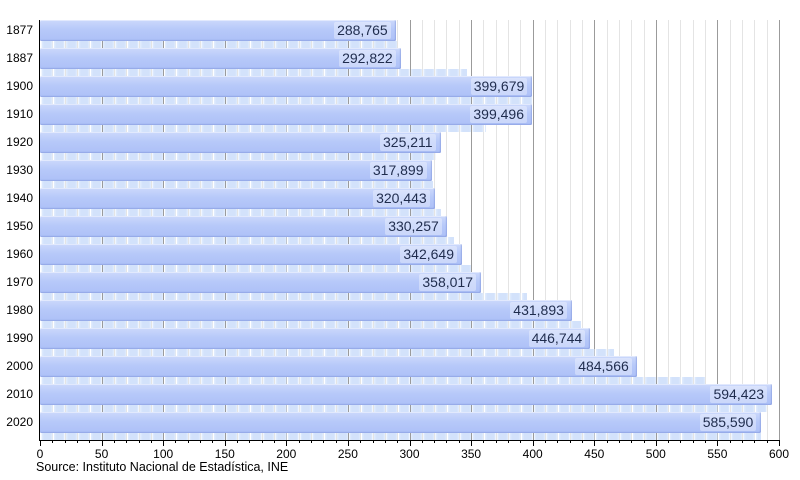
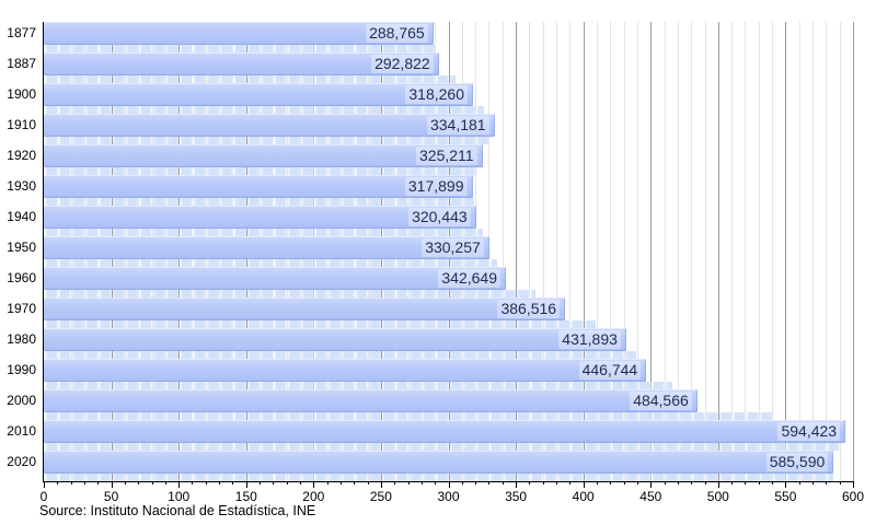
1900: 399,679 -> 318,260
1910: 399,496 -> 334,181
1970: 358,017 -> 386,516
